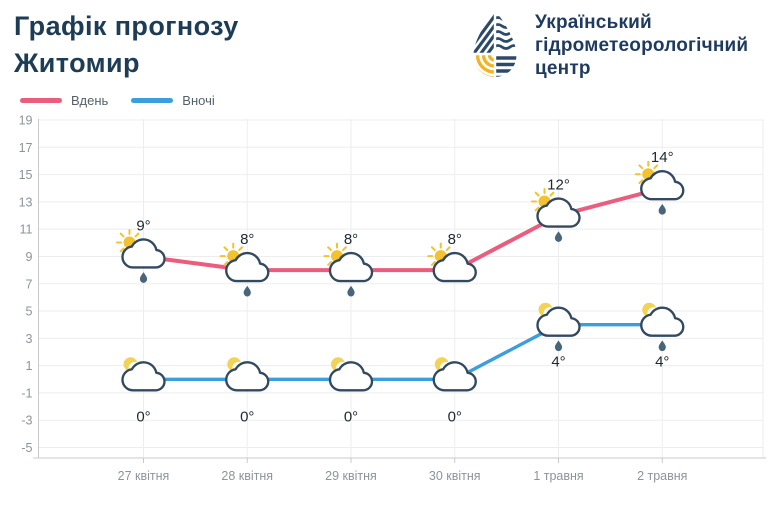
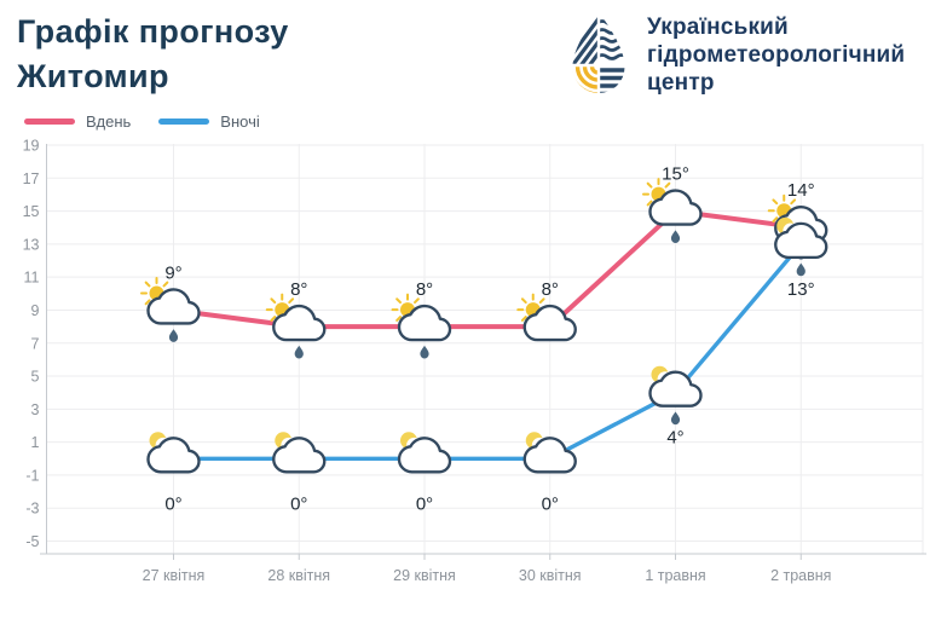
Вдень/1 травня: 12° -> 15°
Вночі/2 травня: 4° -> 13°
